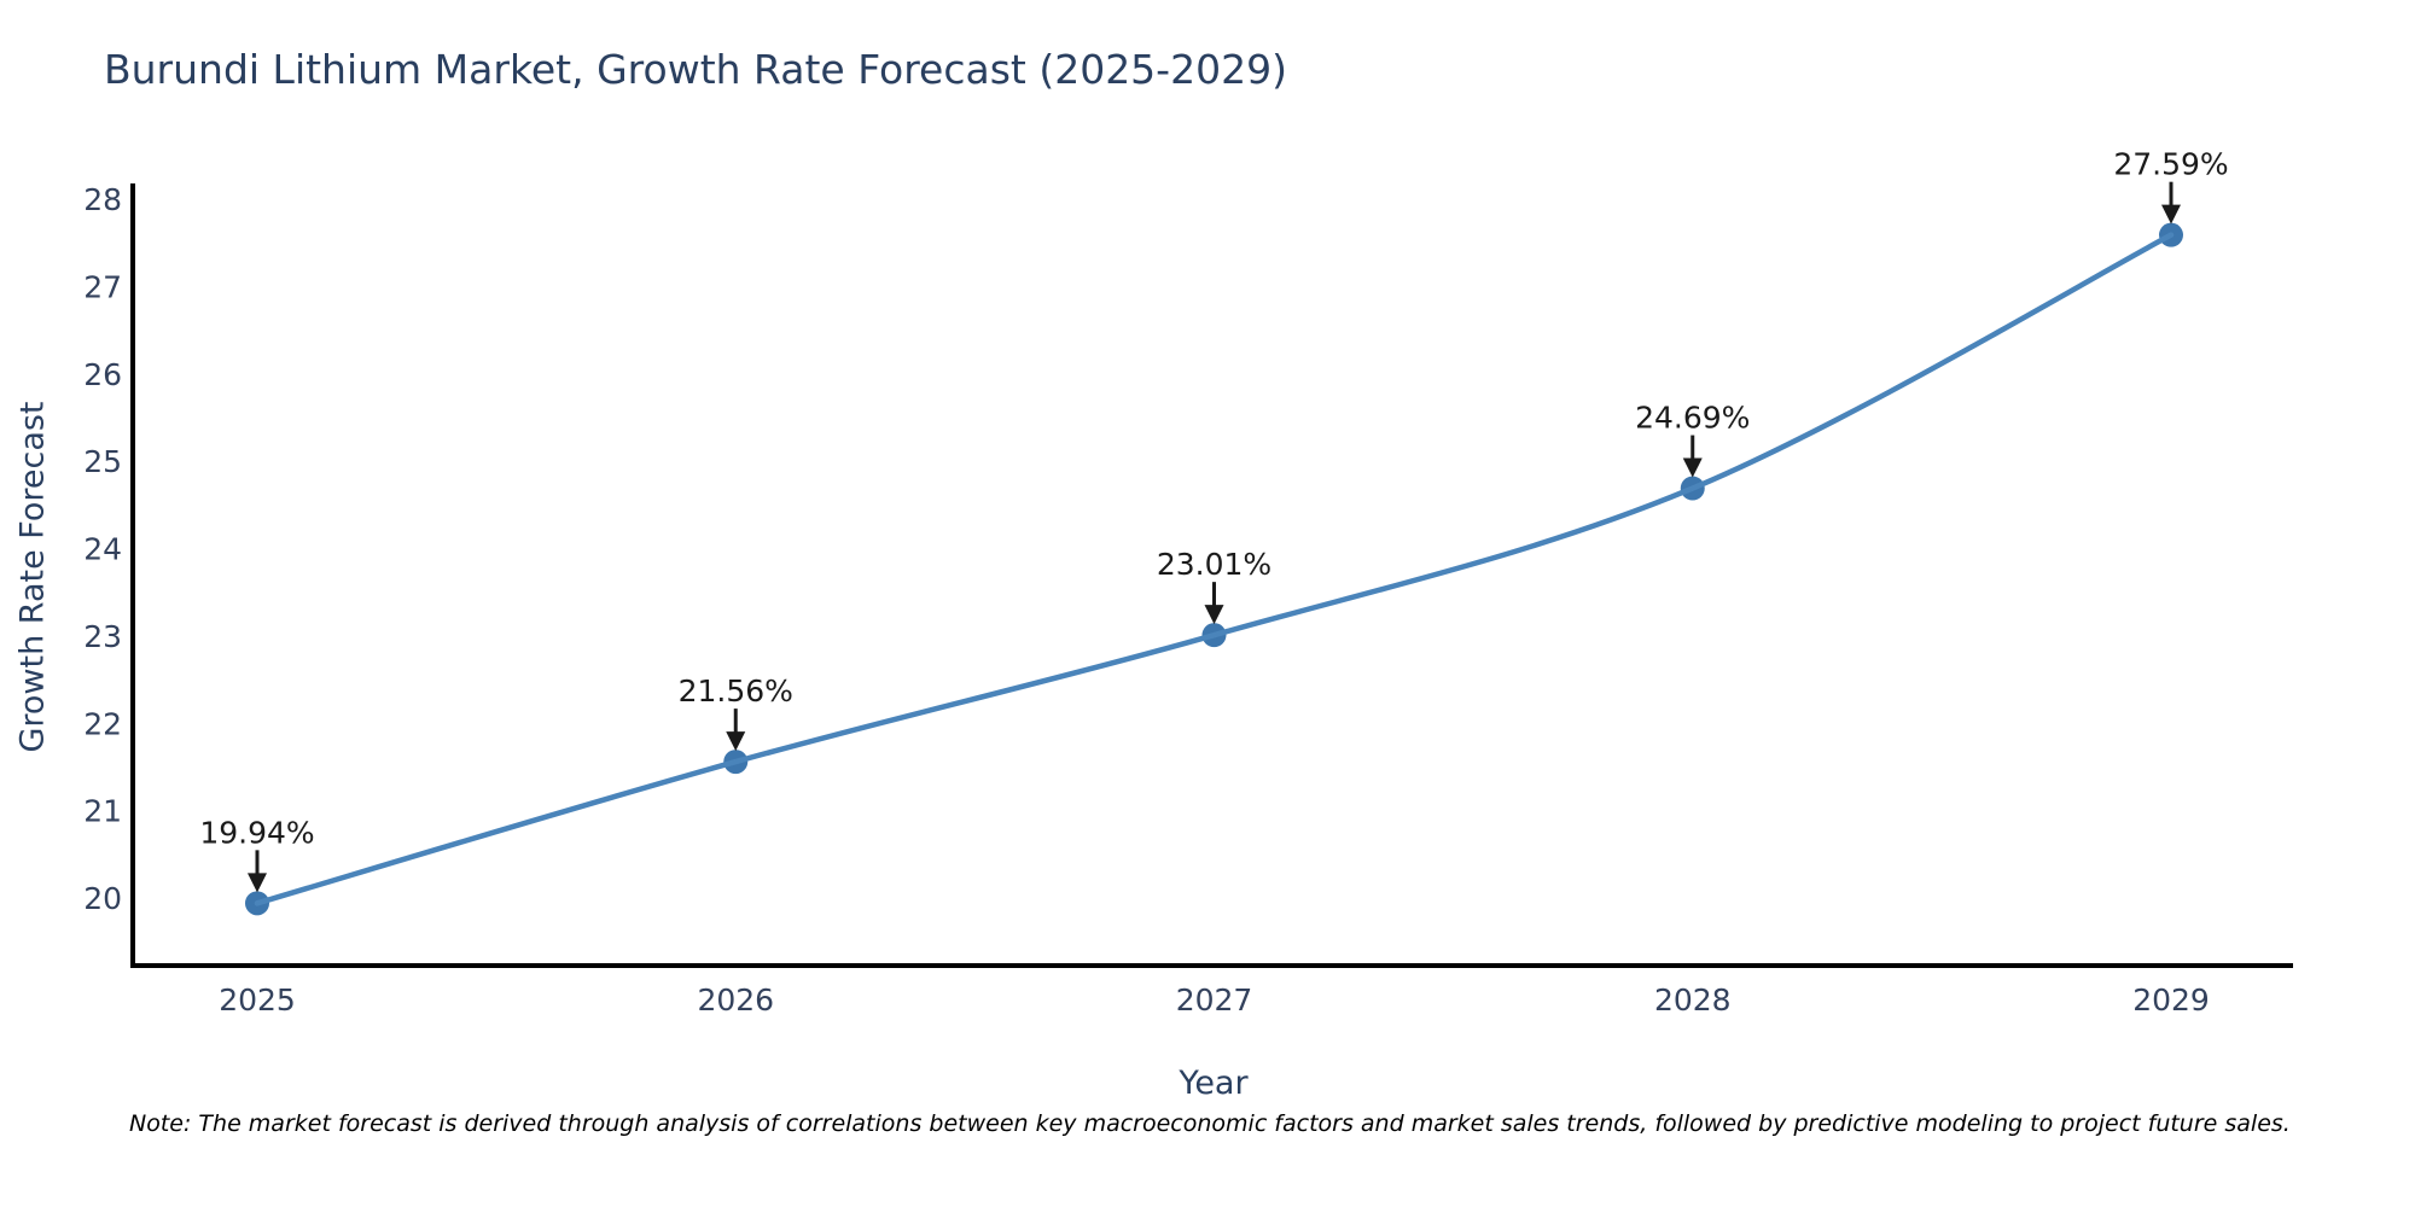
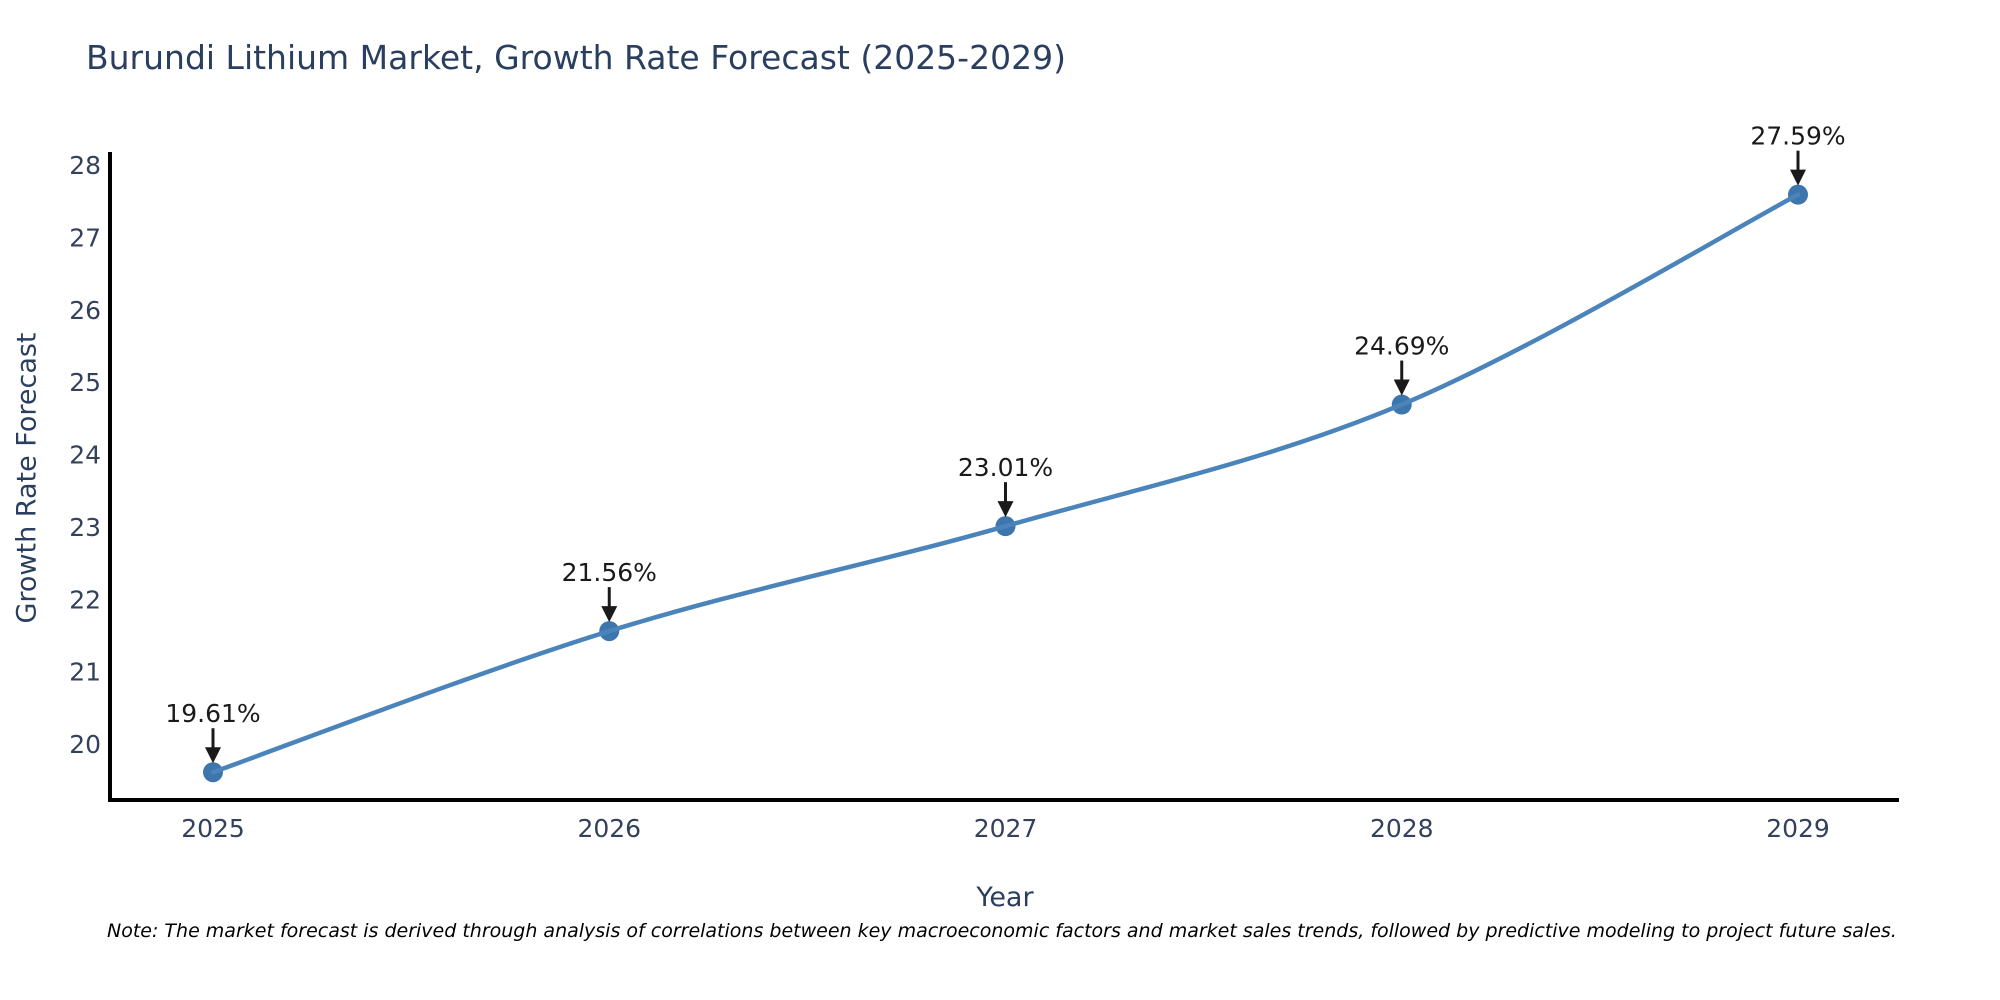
2025: 19.94% -> 19.61%
